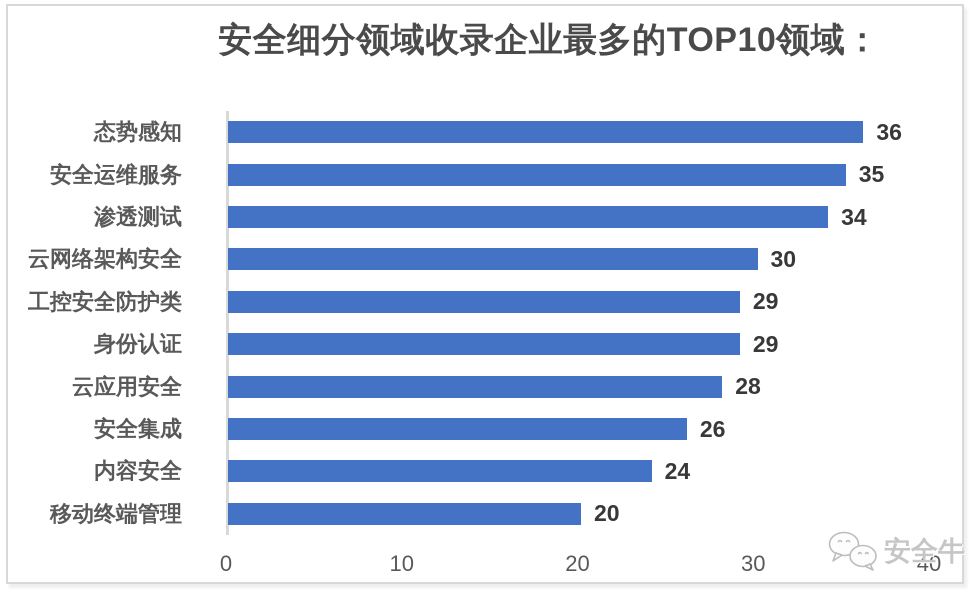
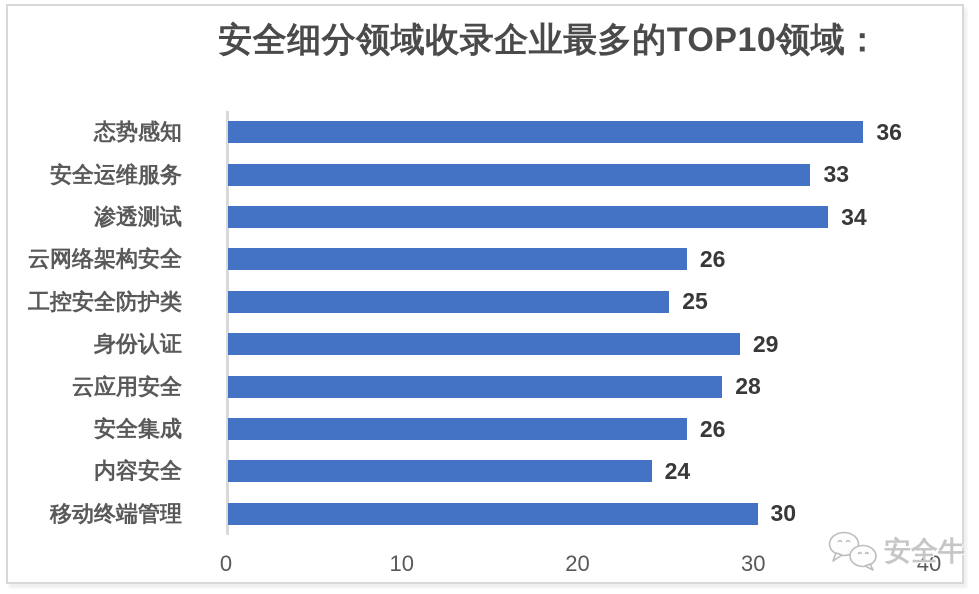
安全运维服务: 35 -> 33
云网络架构安全: 30 -> 26
工控安全防护类: 29 -> 25
移动终端管理: 20 -> 30
